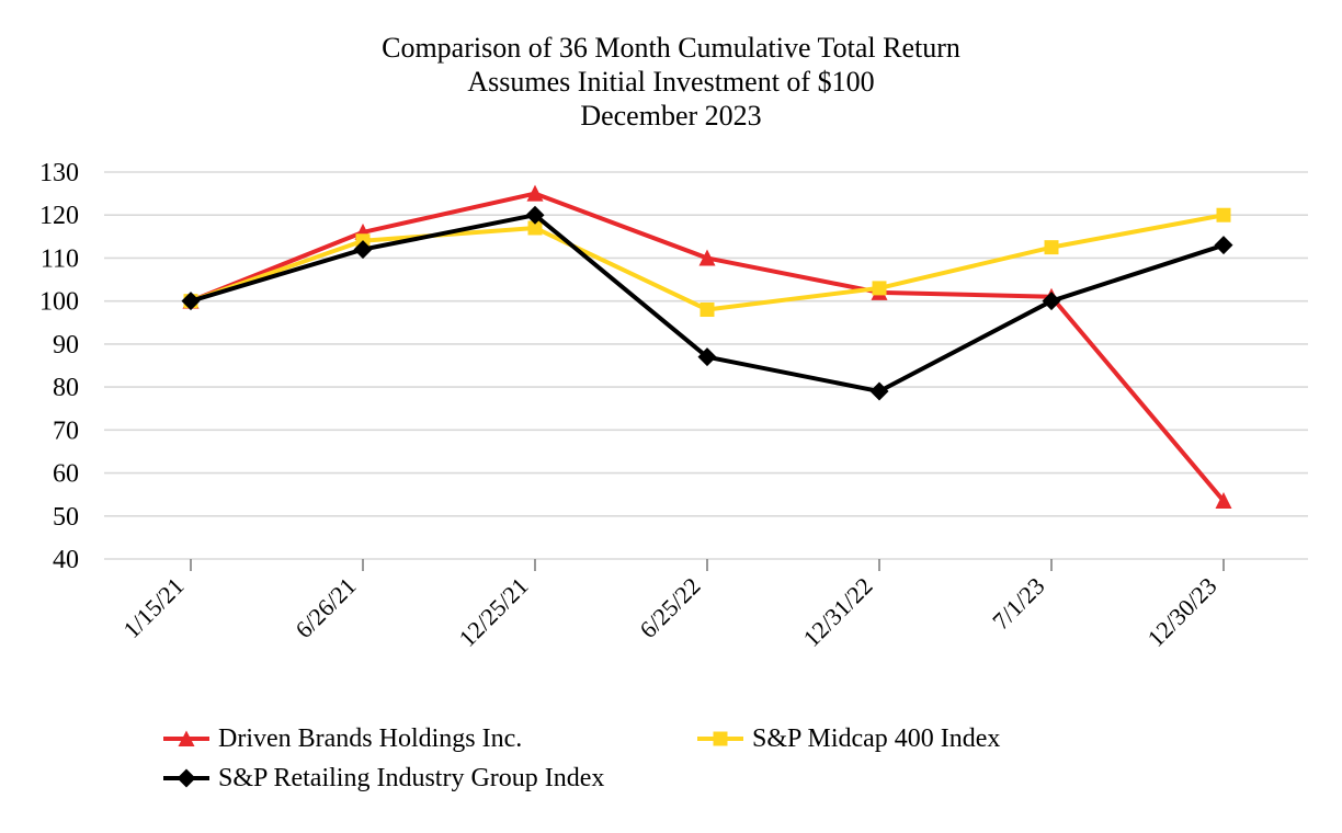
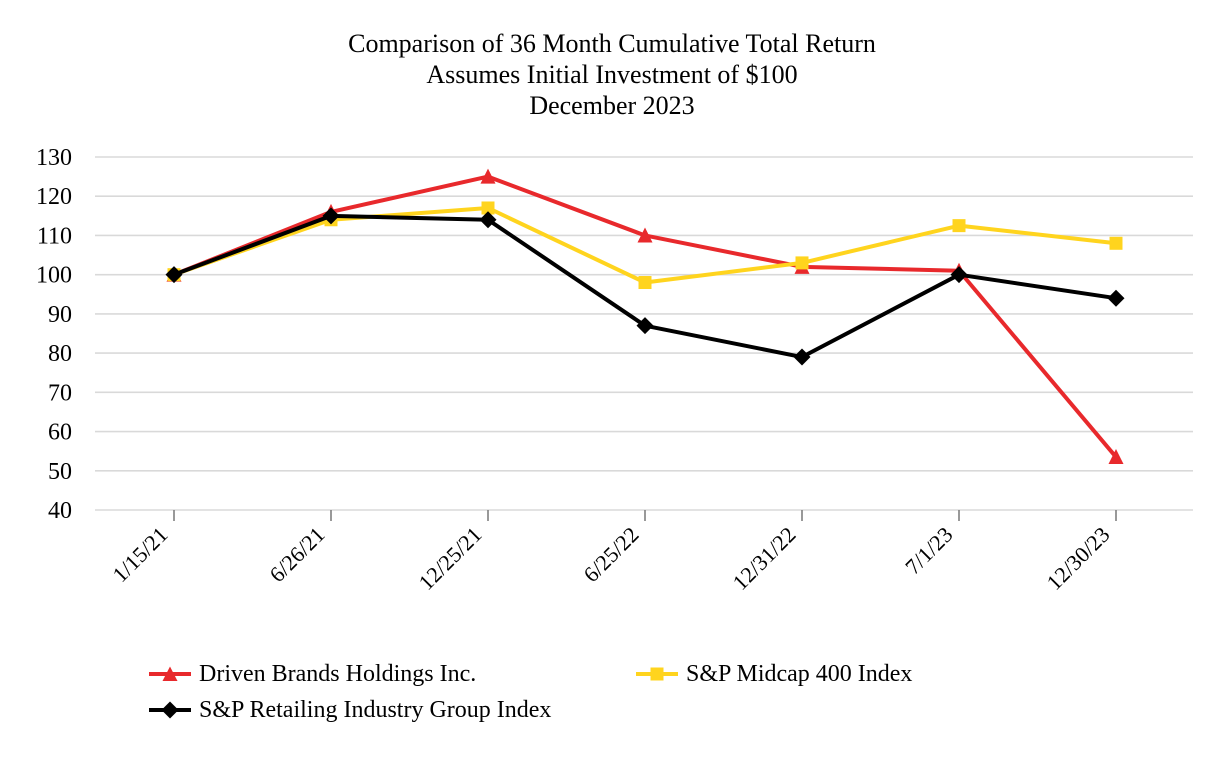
S&P Retailing Industry Group Index/6/26/21: 112 -> 115
S&P Retailing Industry Group Index/12/25/21: 120 -> 114
S&P Midcap 400 Index/12/30/23: 120 -> 108
S&P Retailing Industry Group Index/12/30/23: 113 -> 94
